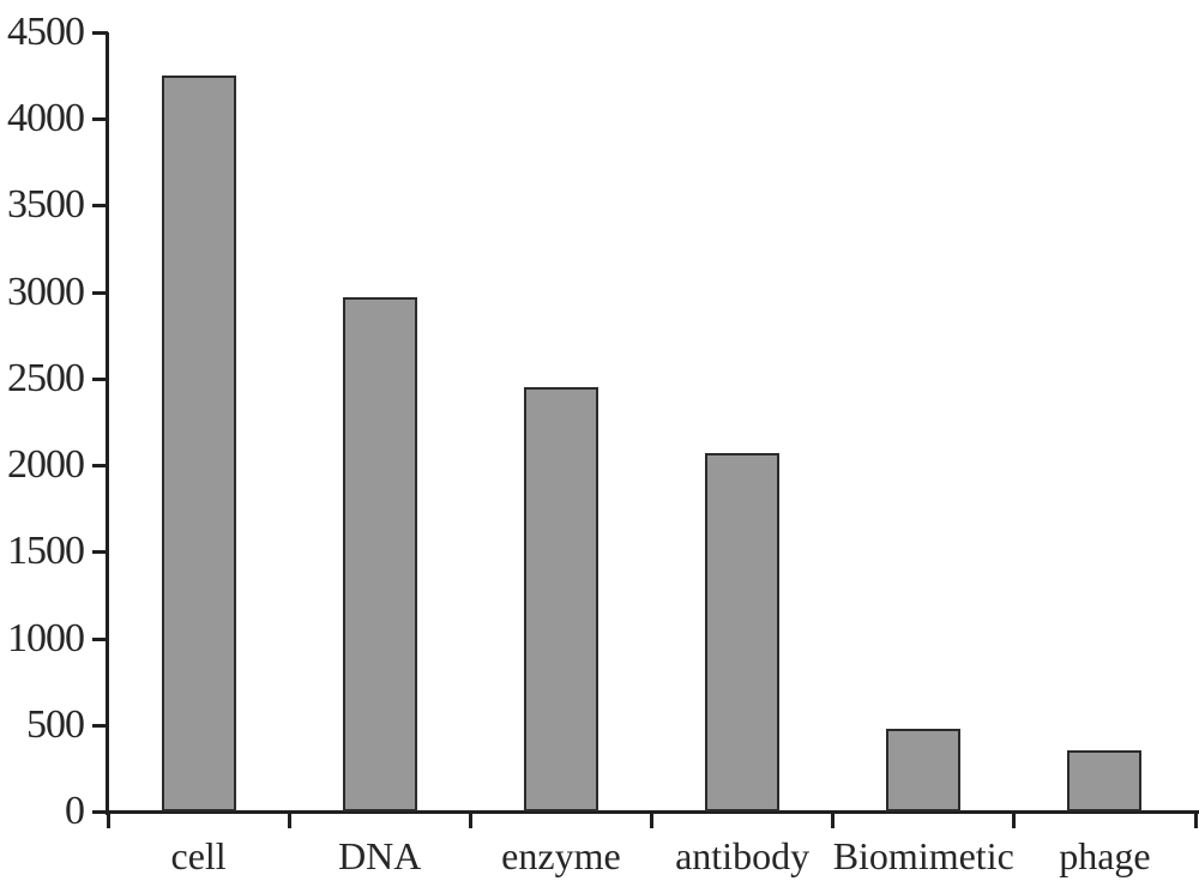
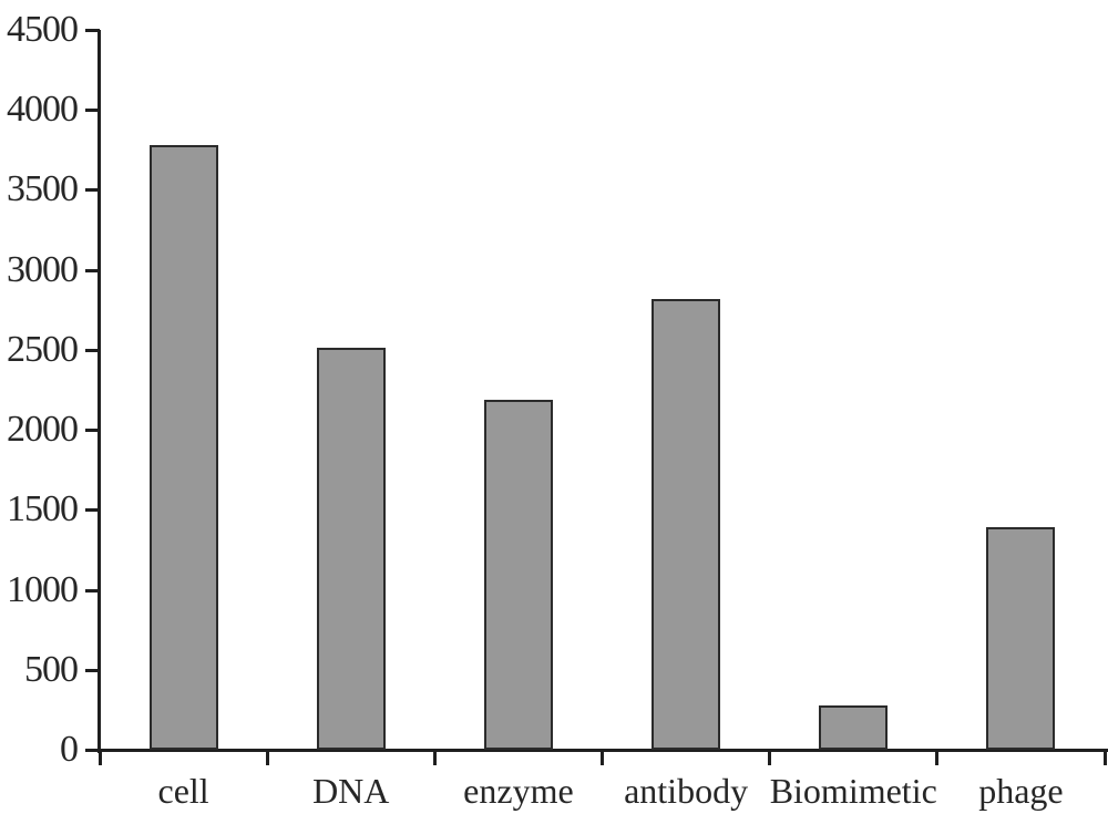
cell: 4250 -> 3780
DNA: 2970 -> 2510
enzyme: 2450 -> 2190
antibody: 2070 -> 2820
Biomimetic: 480 -> 280
phage: 360 -> 1390
